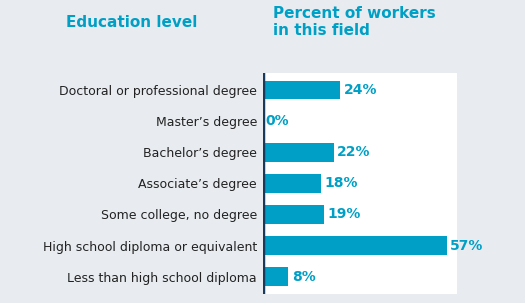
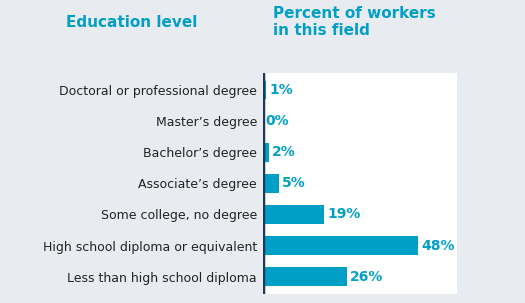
Doctoral or professional degree: 24% -> 1%
Bachelor’s degree: 22% -> 2%
Associate’s degree: 18% -> 5%
High school diploma or equivalent: 57% -> 48%
Less than high school diploma: 8% -> 26%
